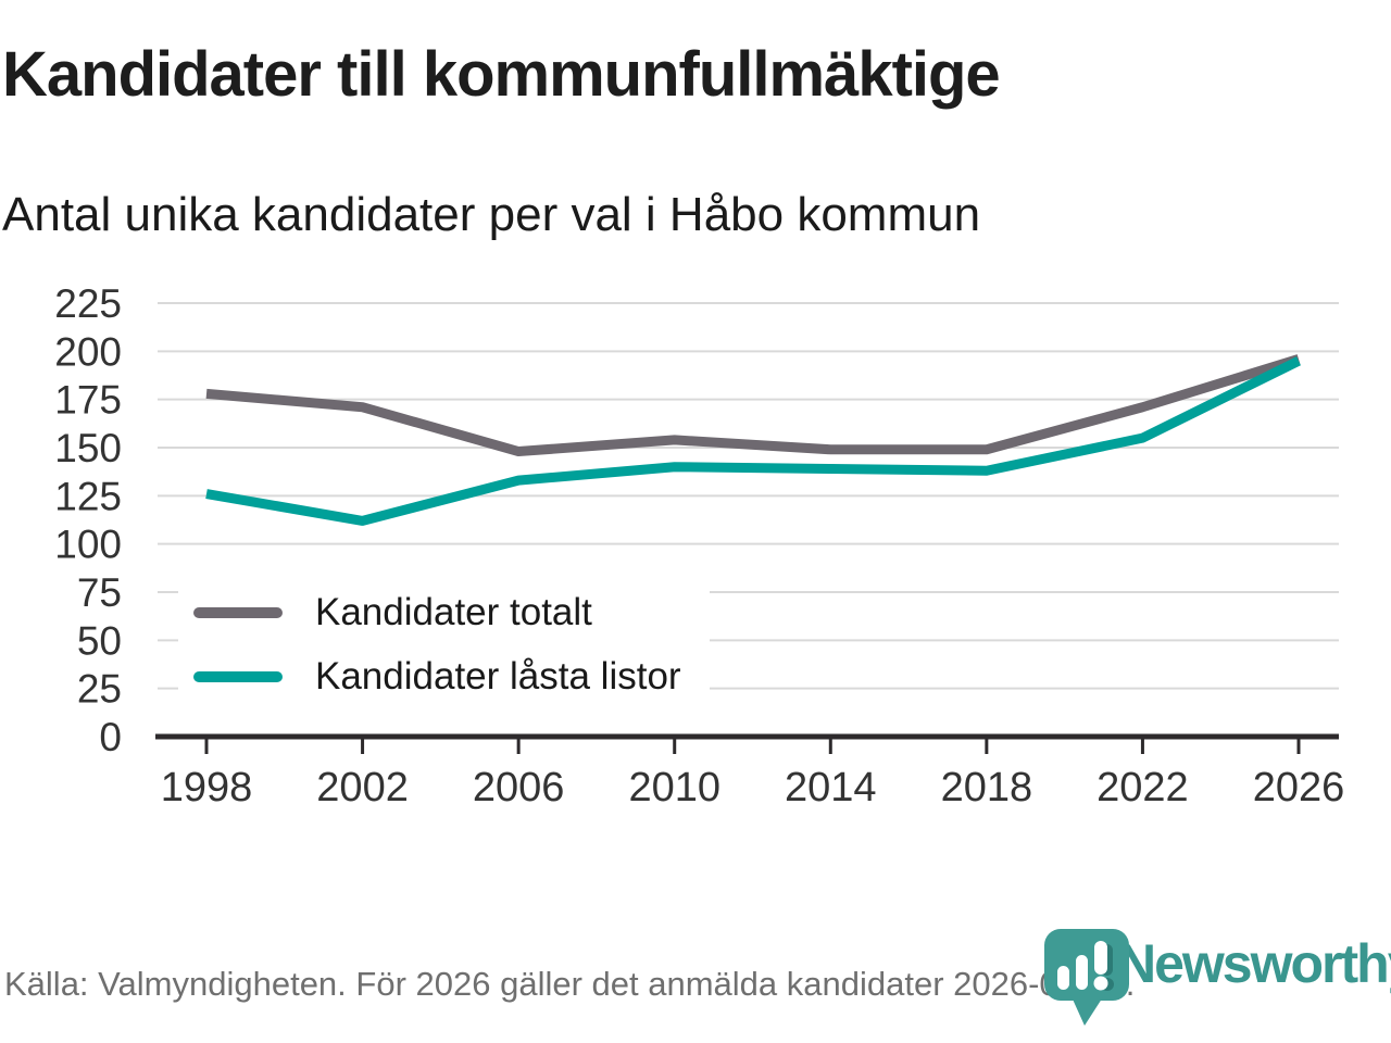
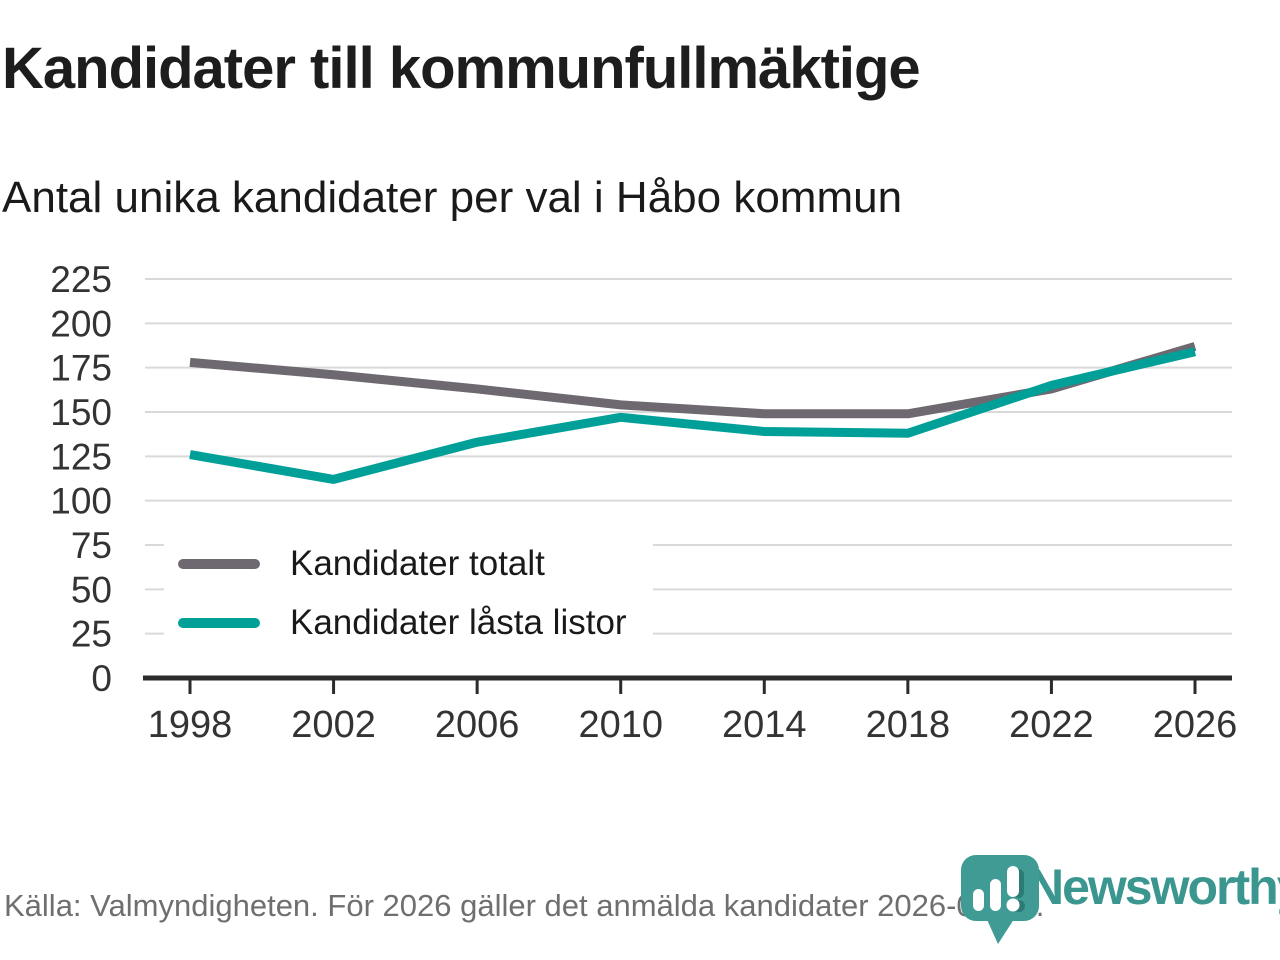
Kandidater totalt/2006: 148 -> 163
Kandidater låsta listor/2010: 140 -> 147
Kandidater totalt/2022: 171 -> 163
Kandidater låsta listor/2022: 155 -> 165
Kandidater totalt/2026: 196 -> 187
Kandidater låsta listor/2026: 195 -> 184
